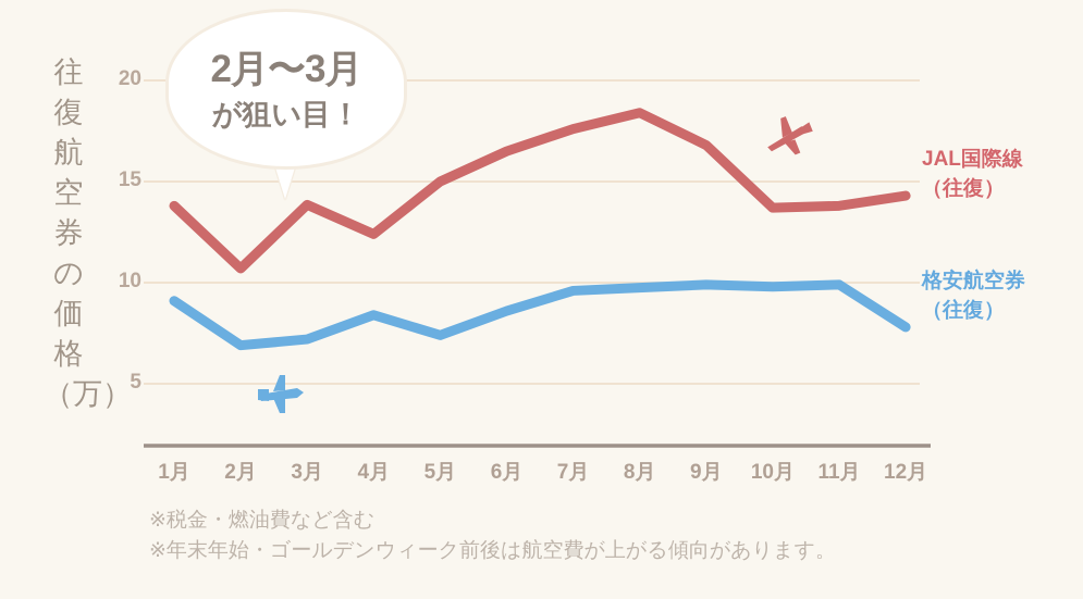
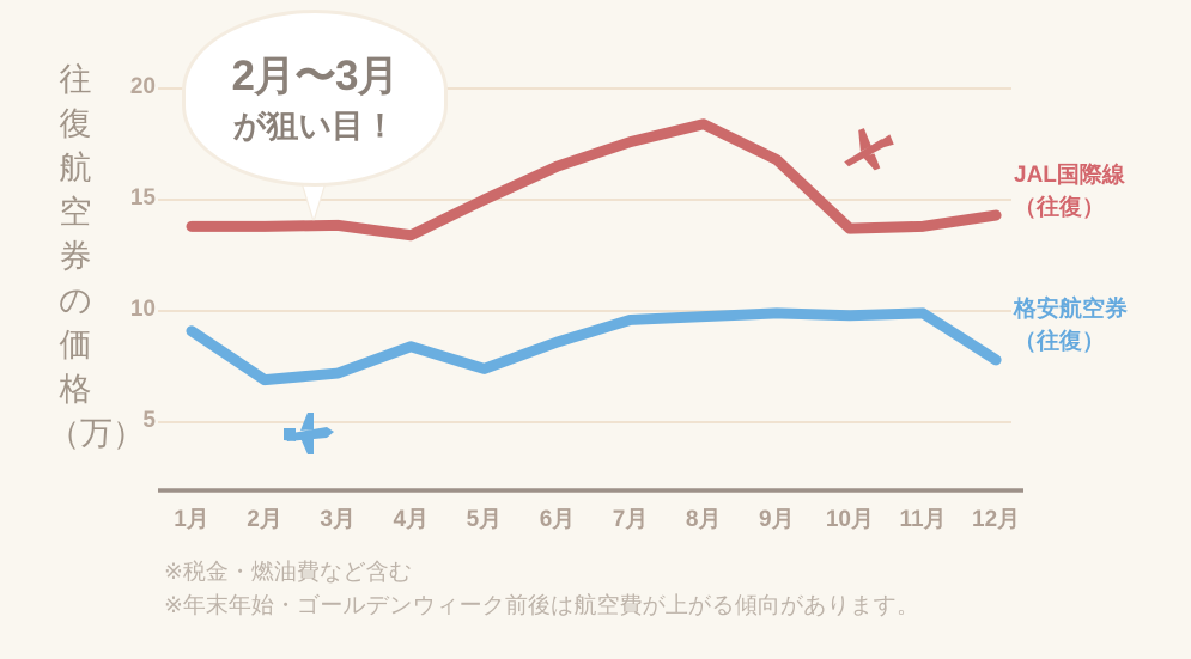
JAL国際線（往復）/2月: 10.7 -> 13.8
JAL国際線（往復）/4月: 12.4 -> 13.4
